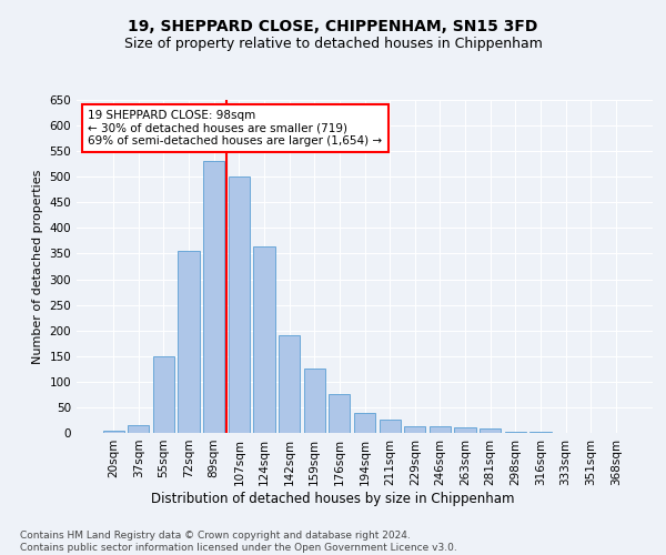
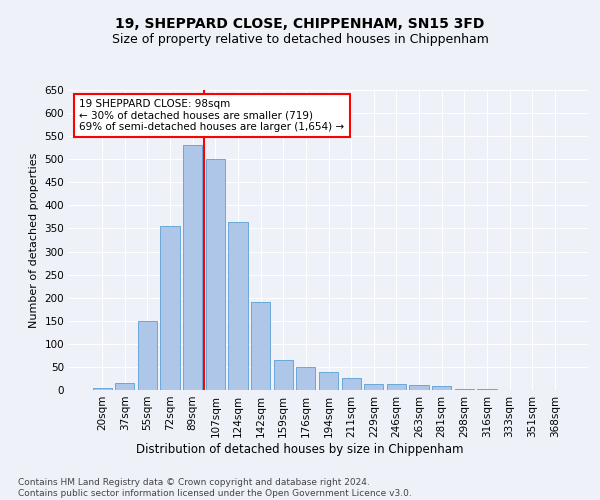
159sqm: 125 -> 65
176sqm: 75 -> 50
